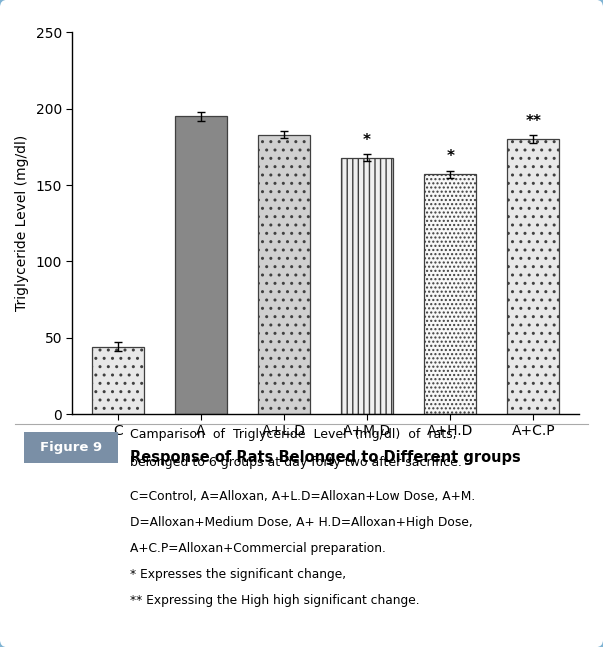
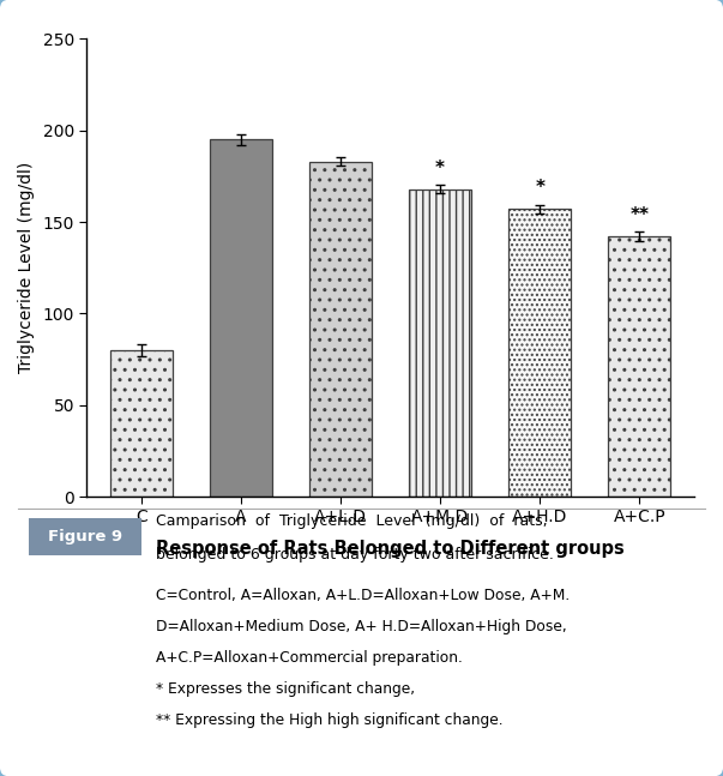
C: 44 -> 80
A+C.P: 180 -> 142
